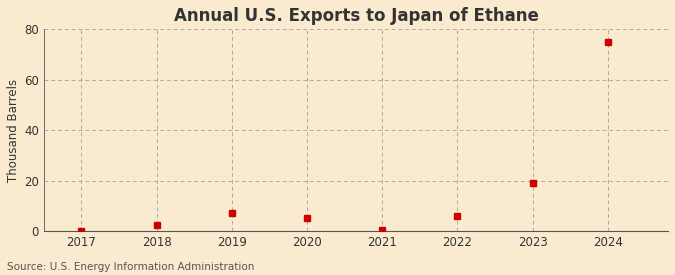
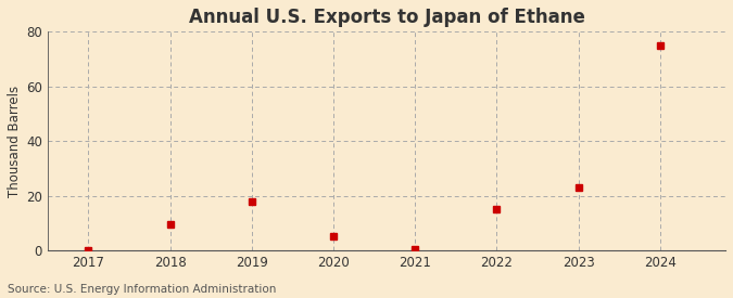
2018: 2.5 -> 9.5
2019: 7.0 -> 18.0
2022: 6.0 -> 15.0
2023: 19.0 -> 23.0
